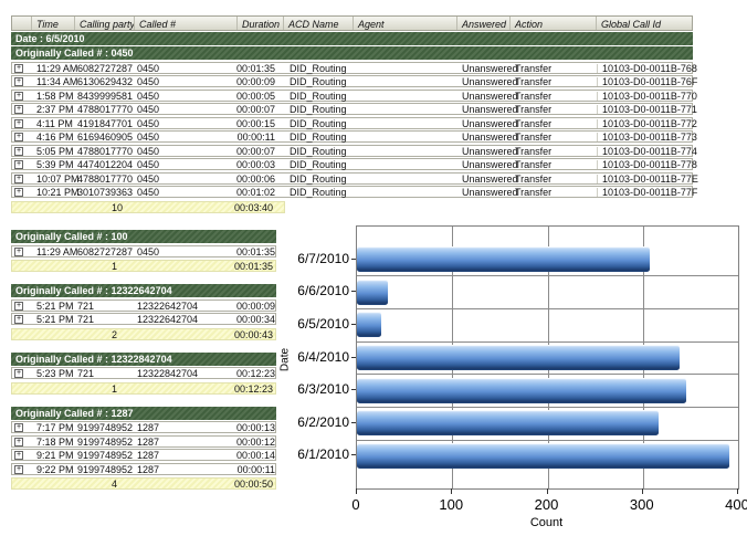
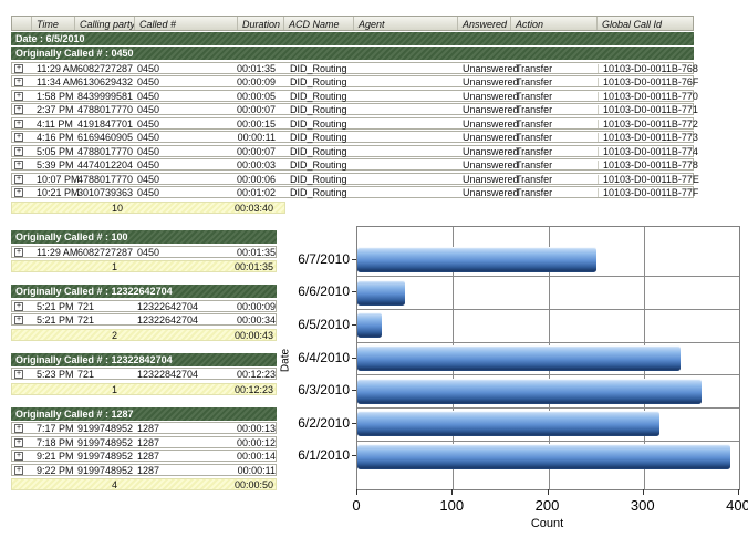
6/7/2010: 310 -> 250
6/6/2010: 30 -> 50
6/3/2010: 350 -> 360
